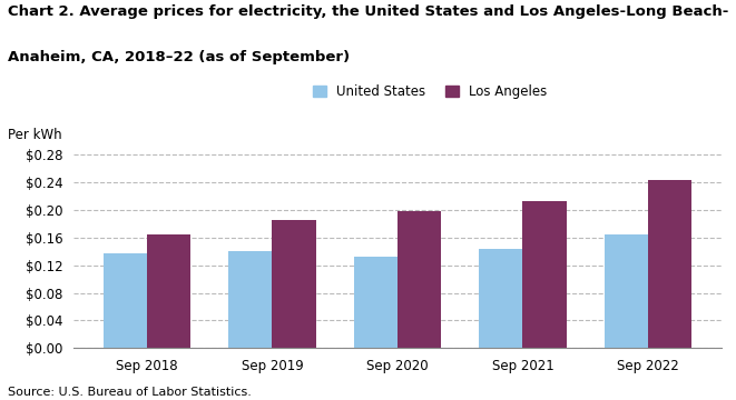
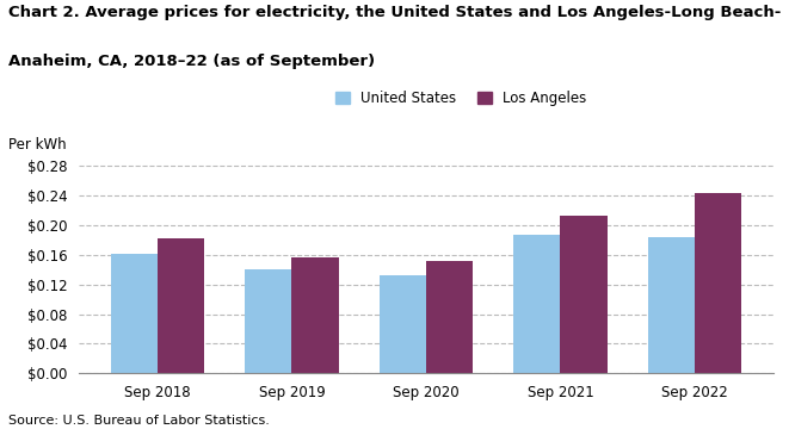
United States/Sep 2018: $0.138 -> $0.162
Los Angeles/Sep 2018: $0.165 -> $0.182
Los Angeles/Sep 2019: $0.185 -> $0.156
Los Angeles/Sep 2020: $0.199 -> $0.152
United States/Sep 2021: $0.144 -> $0.188
United States/Sep 2022: $0.165 -> $0.184
